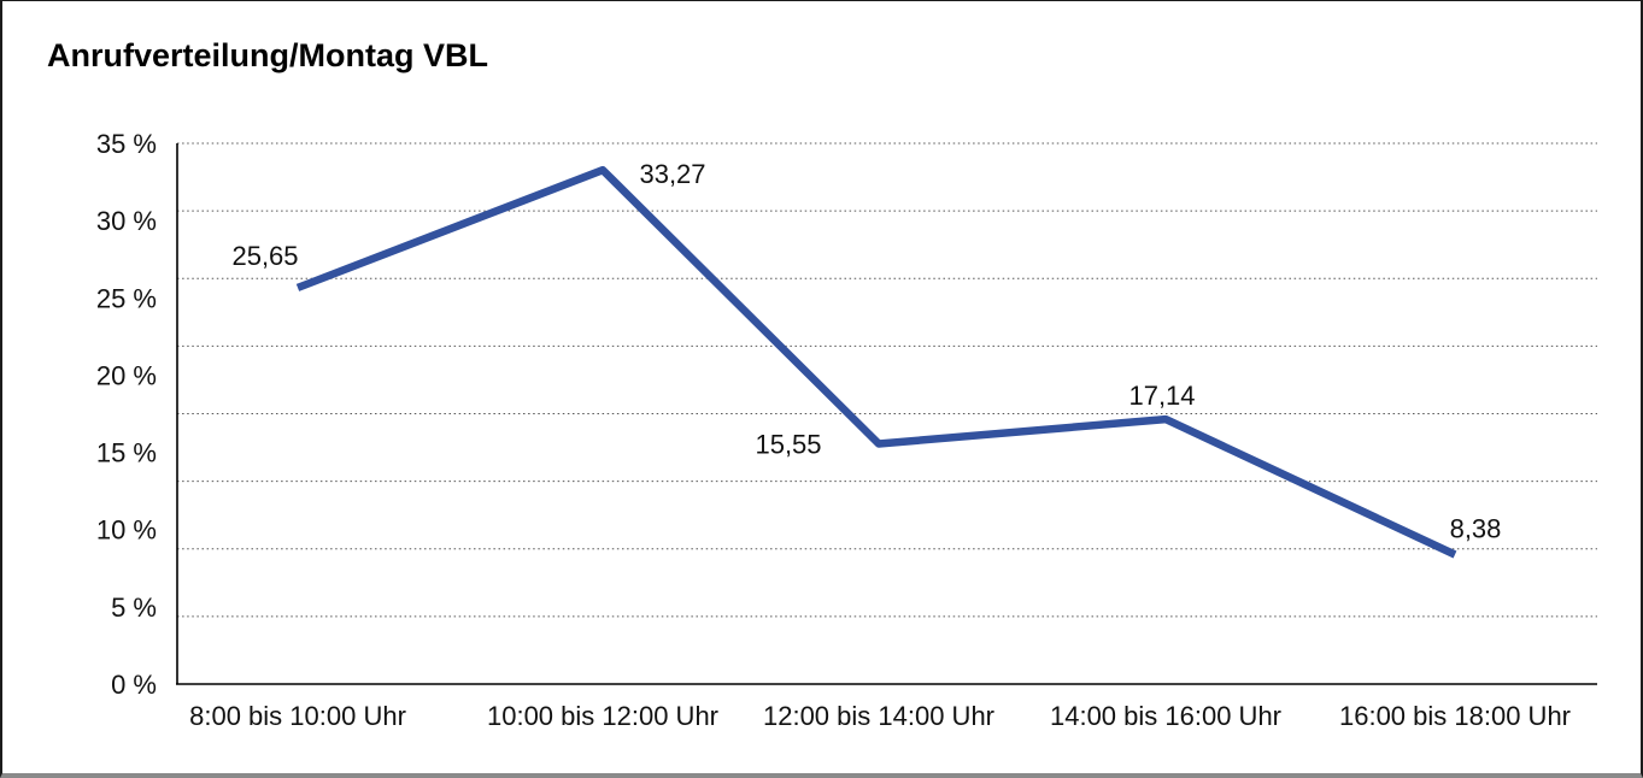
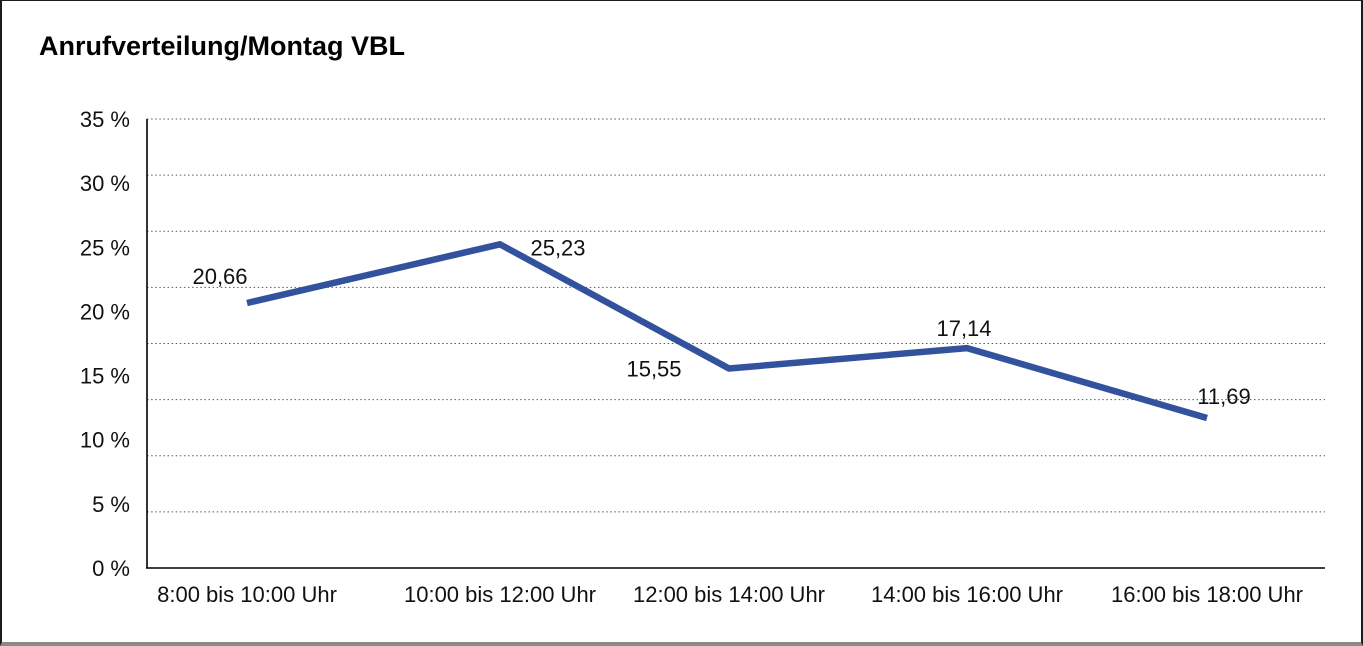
8:00 bis 10:00 Uhr: 25,65 -> 20,66
10:00 bis 12:00 Uhr: 33,27 -> 25,23
16:00 bis 18:00 Uhr: 8,38 -> 11,69
